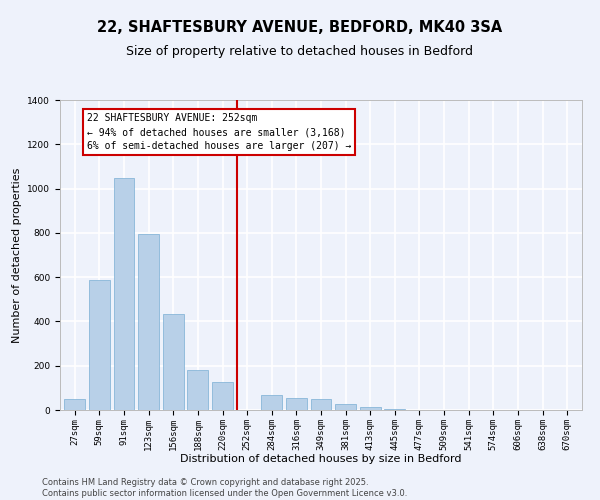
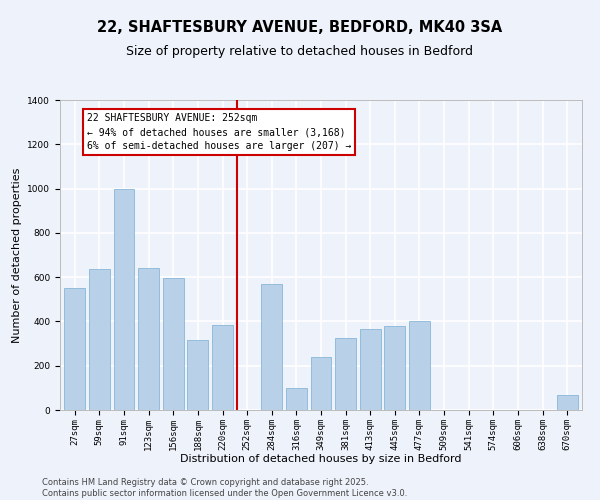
27sqm: 50 -> 550
59sqm: 585 -> 635
91sqm: 1048 -> 1000
123sqm: 795 -> 640
156sqm: 435 -> 595
188sqm: 180 -> 315
220sqm: 128 -> 385
284sqm: 70 -> 570
316sqm: 55 -> 100
349sqm: 50 -> 240
381sqm: 25 -> 325
413sqm: 15 -> 365
445sqm: 5 -> 380
477sqm: 2 -> 400
670sqm: 2 -> 70
